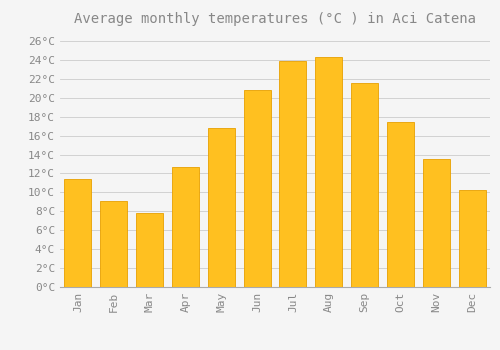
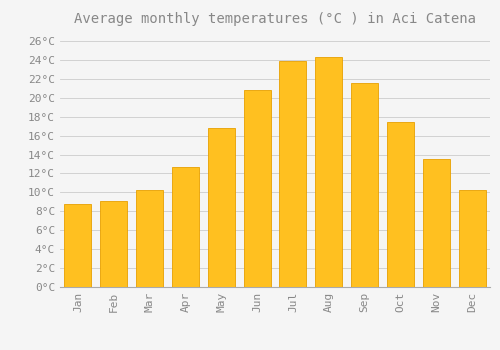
Jan: 11.4°C -> 8.8°C
Mar: 7.8°C -> 10.3°C
